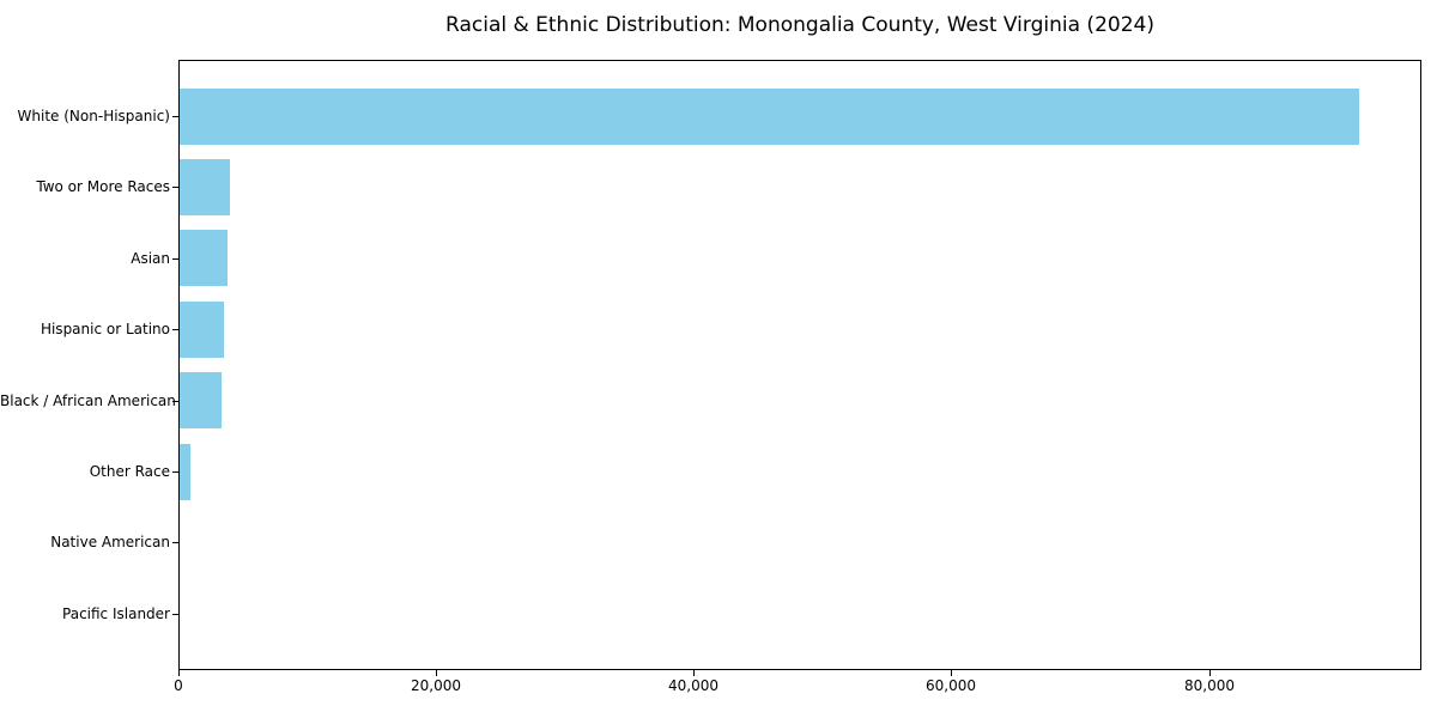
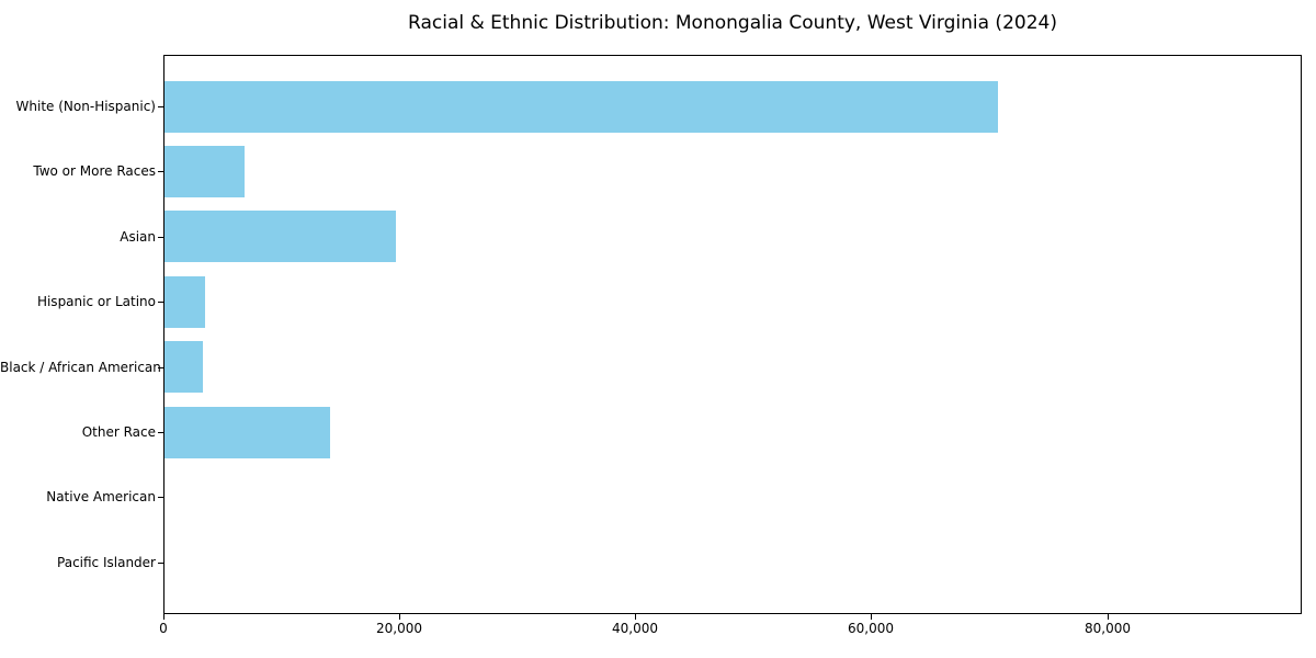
White (Non-Hispanic): 91600 -> 70700
Two or More Races: 3900 -> 6800
Asian: 3700 -> 19600
Other Race: 900 -> 14000
